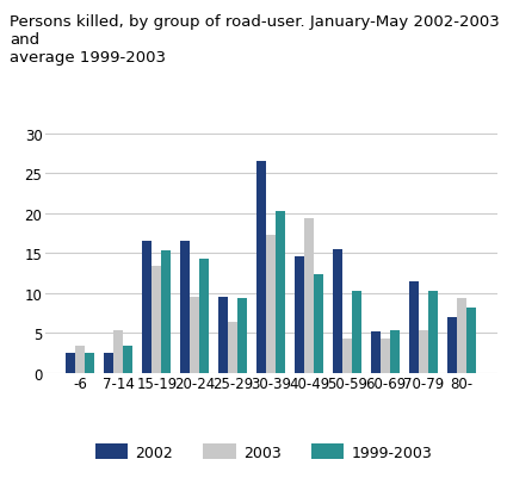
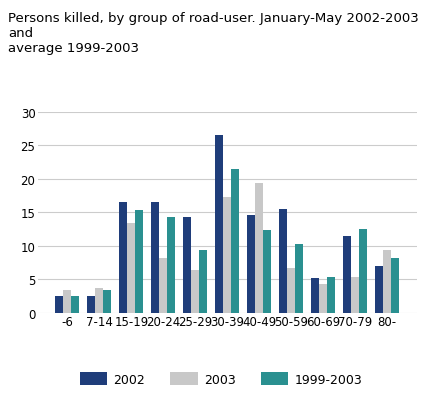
2003/7-14: 5.3 -> 3.6
2003/20-24: 9.5 -> 8.2
2002/25-29: 9.5 -> 14.2
1999-2003/30-39: 20.3 -> 21.4
2003/50-59: 4.3 -> 6.6
1999-2003/70-79: 10.3 -> 12.4
